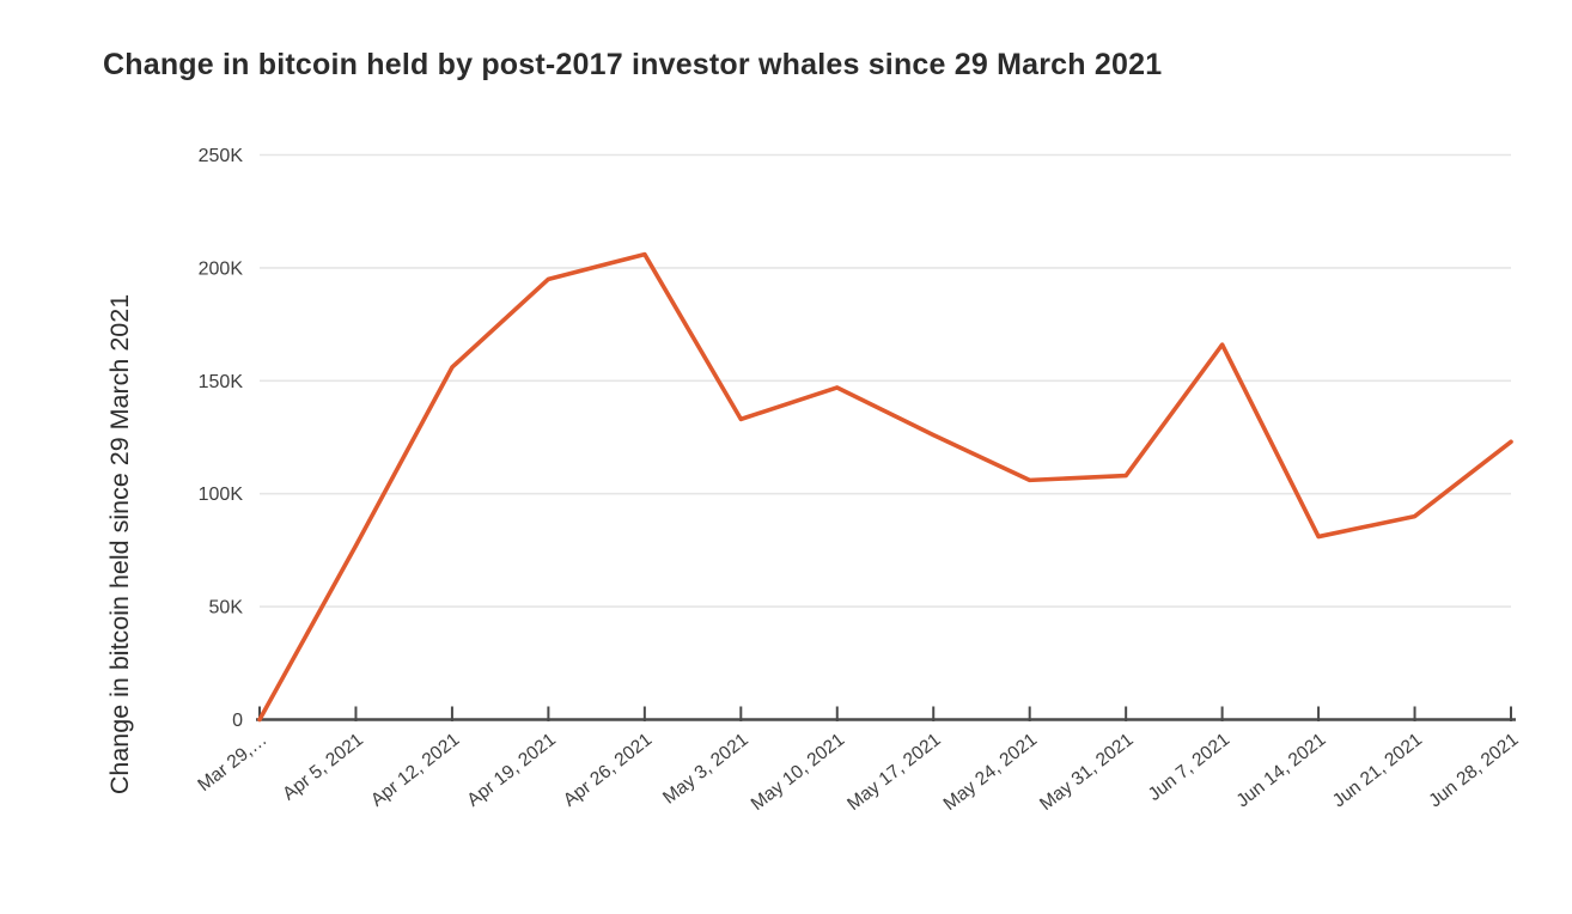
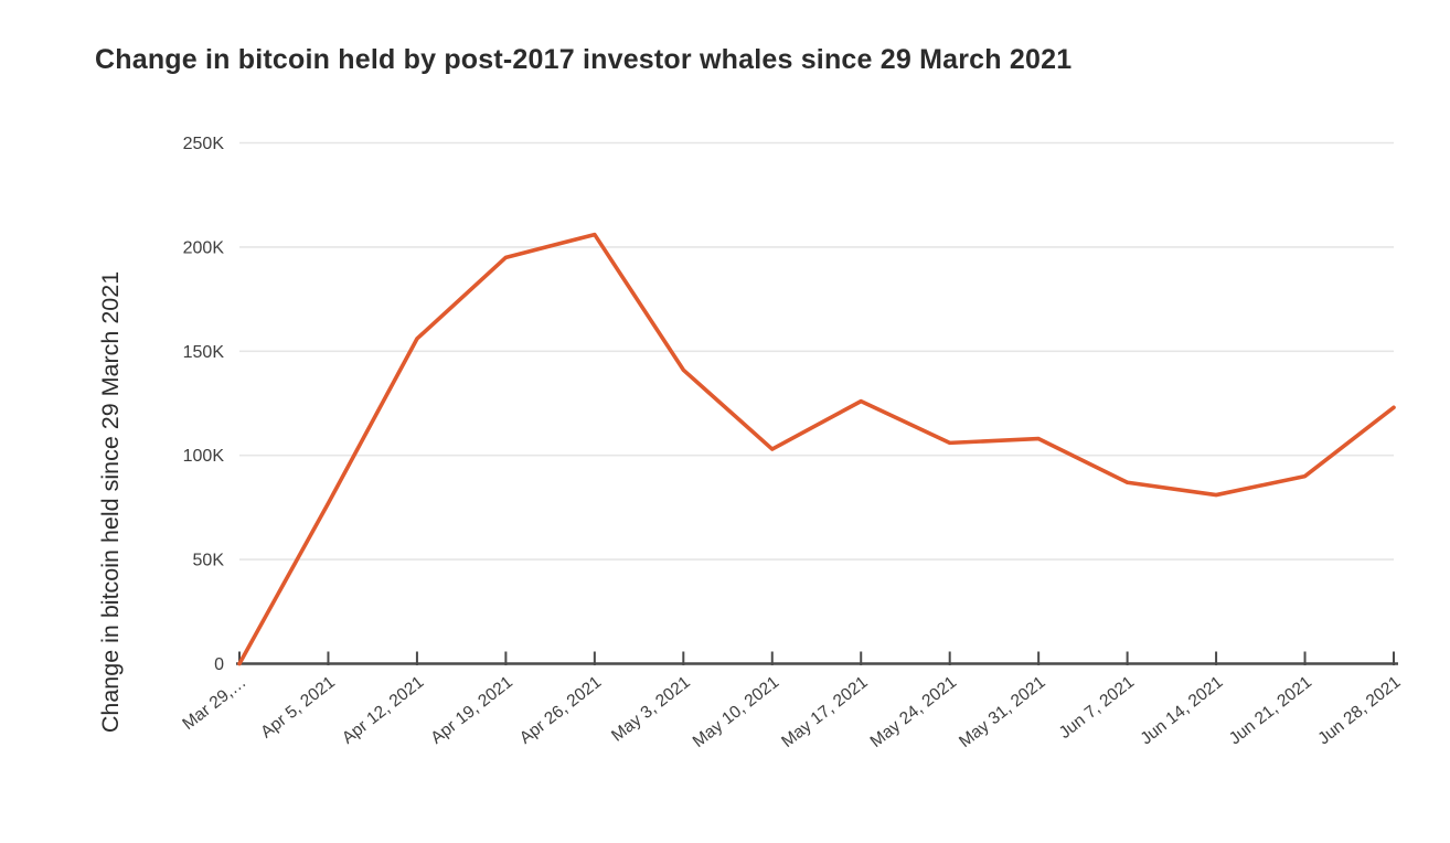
May 3, 2021: 133K -> 141K
May 10, 2021: 147K -> 103K
Jun 7, 2021: 166K -> 87K
